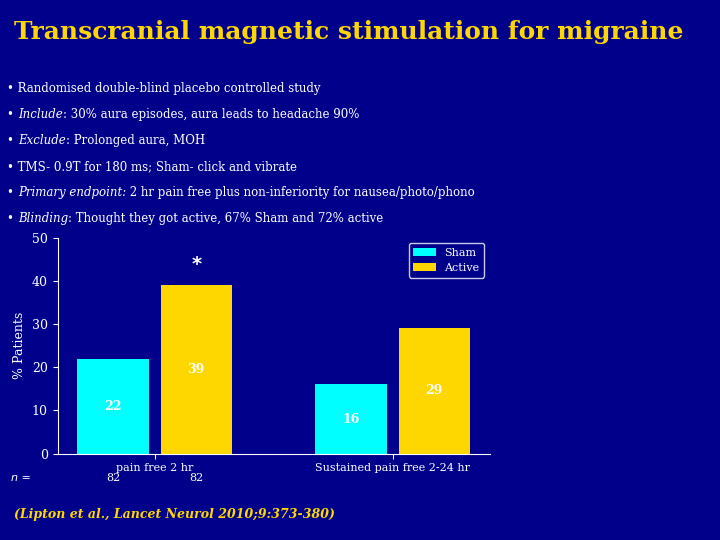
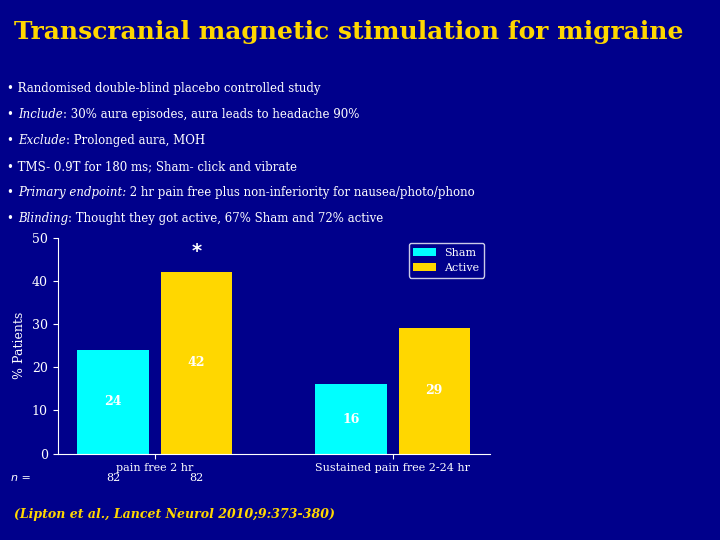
Sham/pain free 2 hr: 22 -> 24
Active/pain free 2 hr: 39 -> 42
